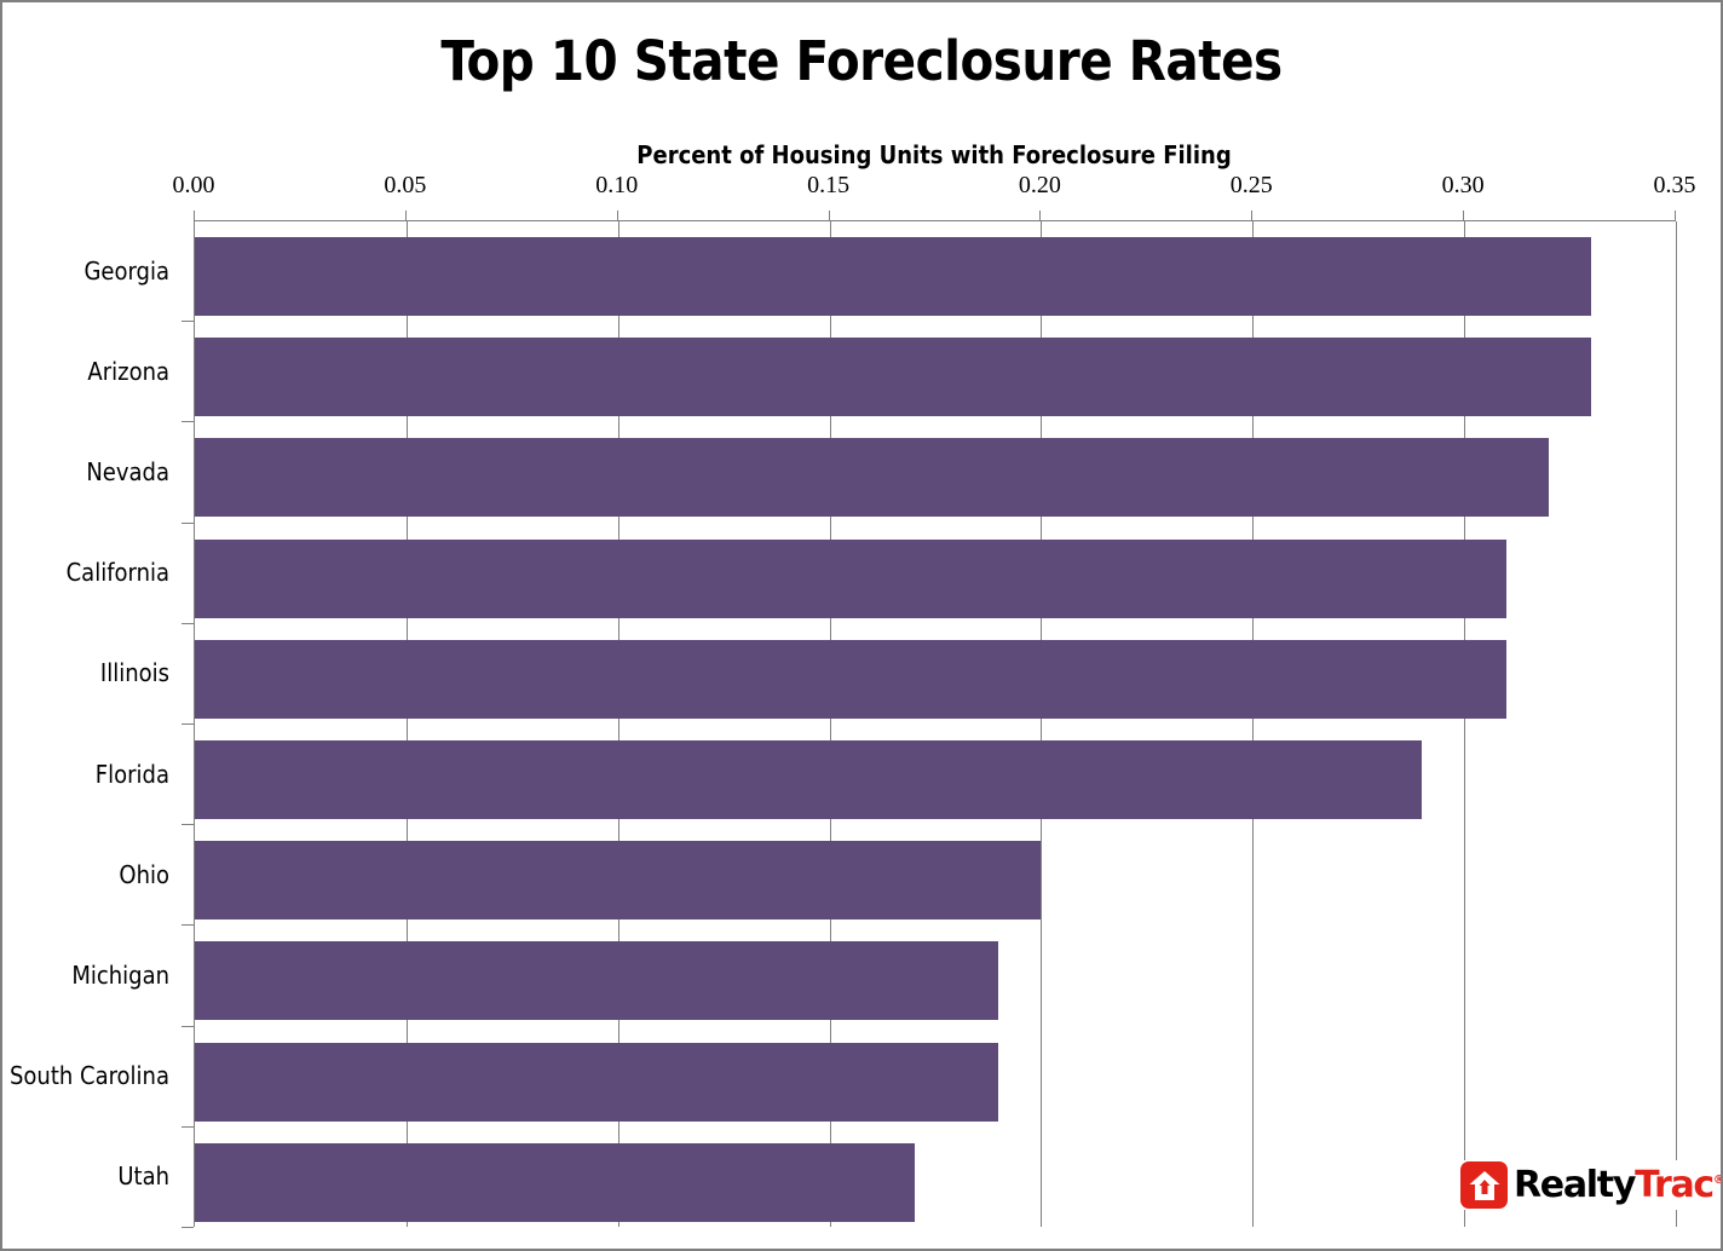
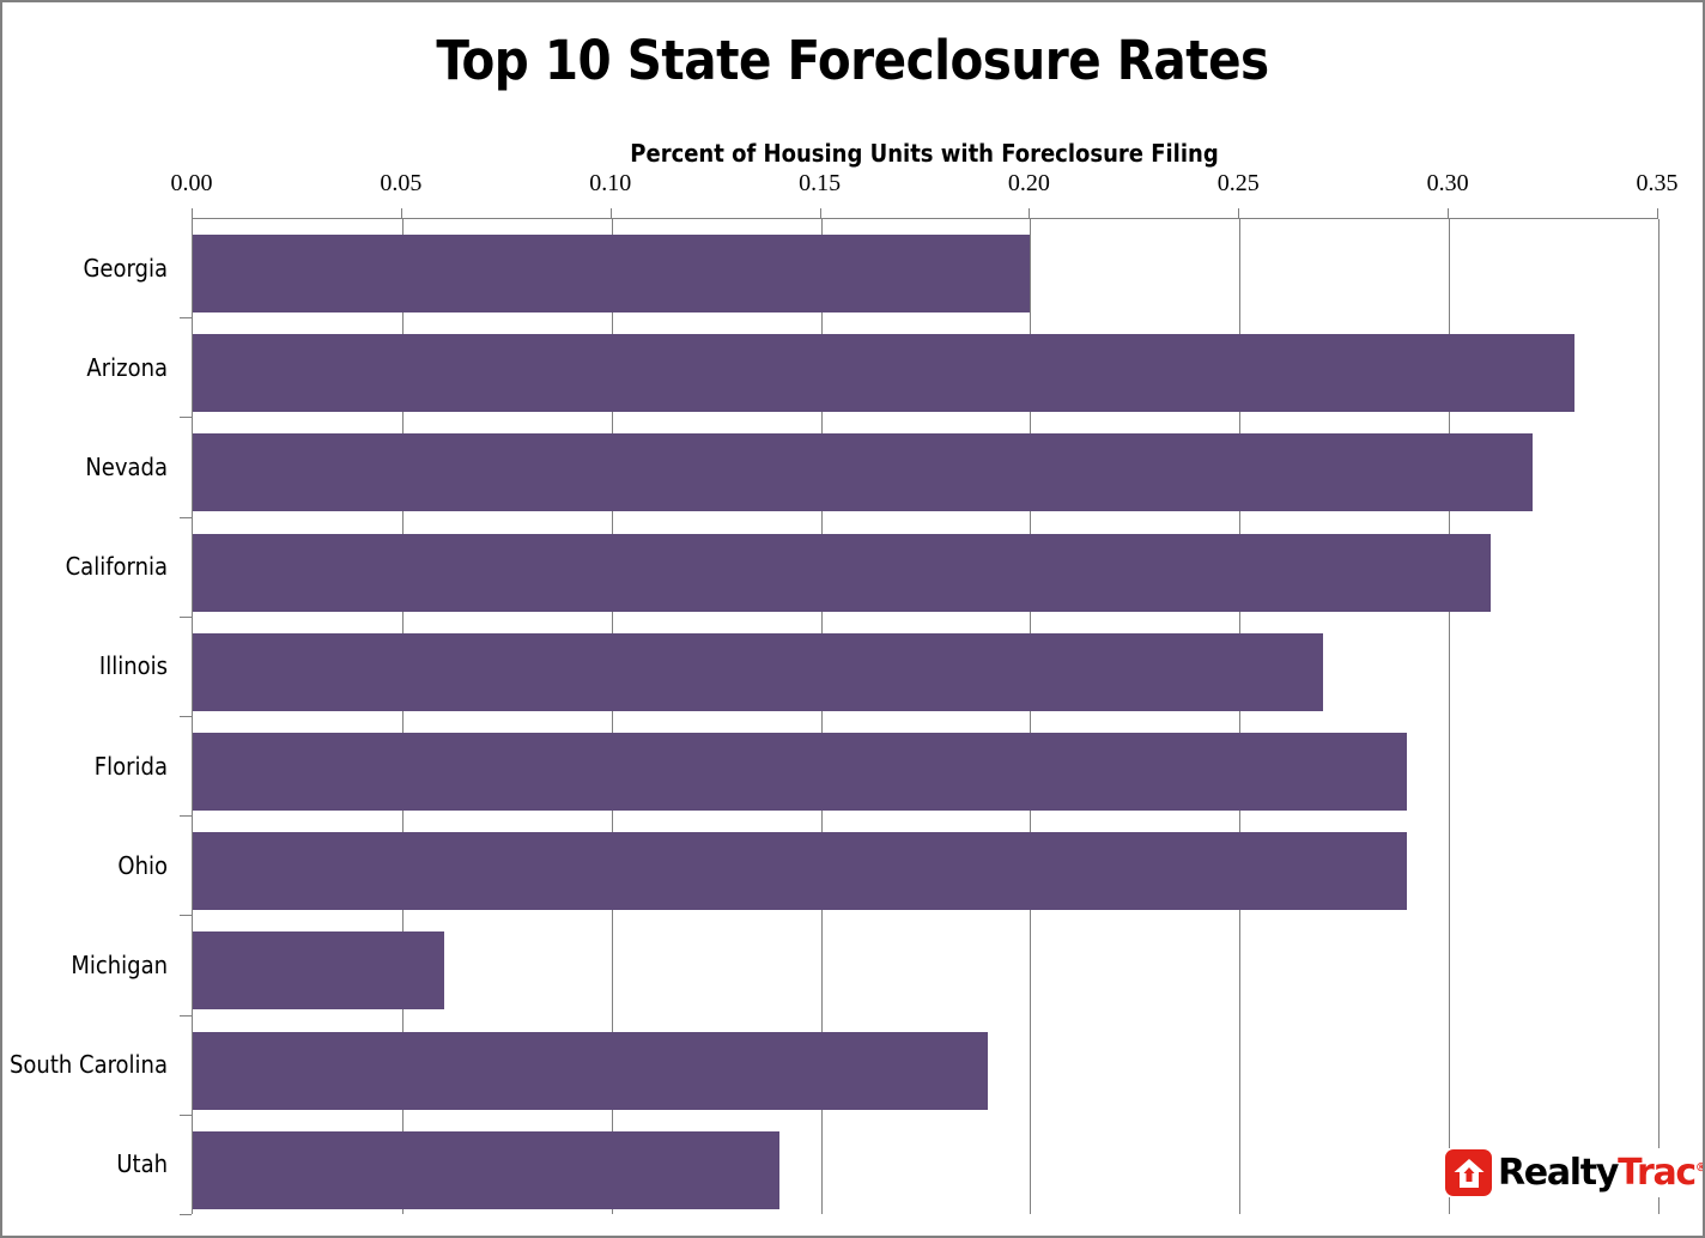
Georgia: 0.33 -> 0.20
Illinois: 0.31 -> 0.27
Ohio: 0.20 -> 0.29
Michigan: 0.19 -> 0.06
Utah: 0.17 -> 0.14
